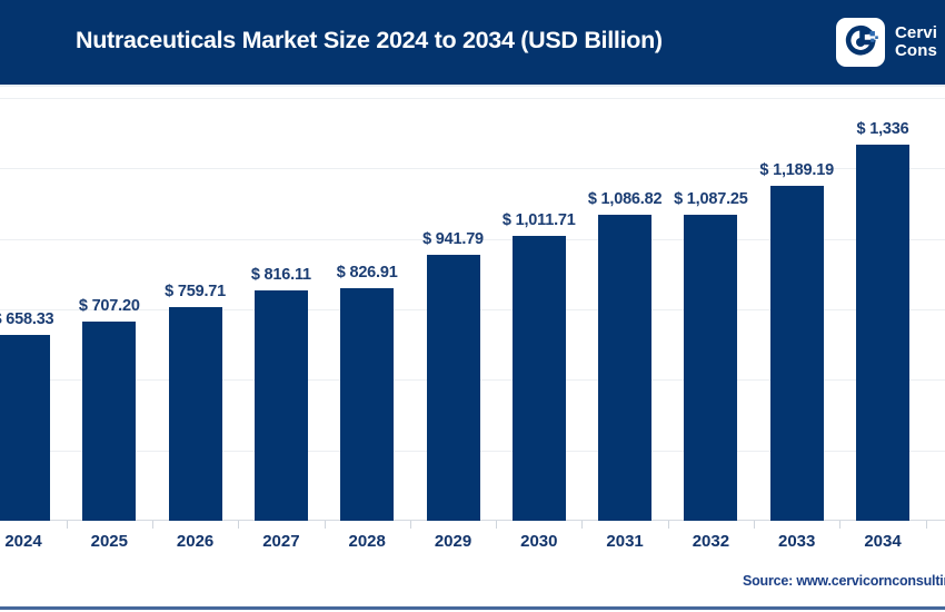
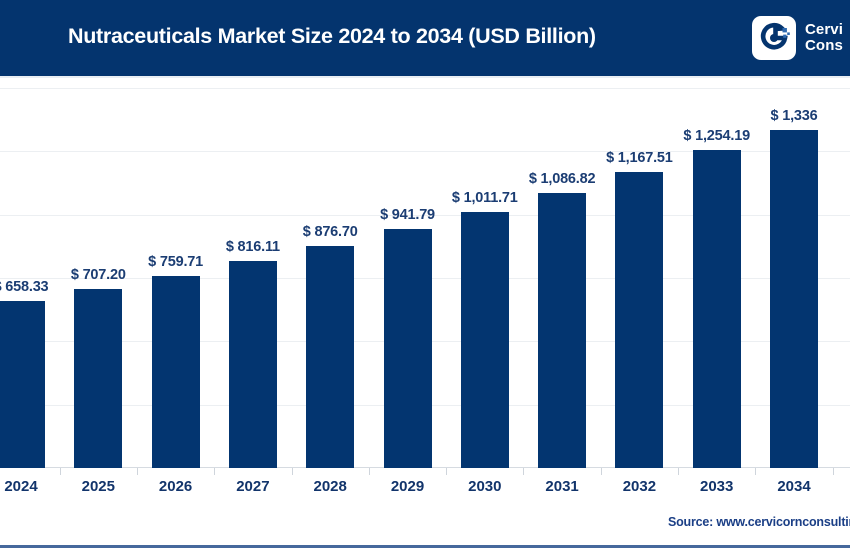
2028: 826.91 -> 876.70
2032: 1,087.25 -> 1,167.51
2033: 1,189.19 -> 1,254.19
